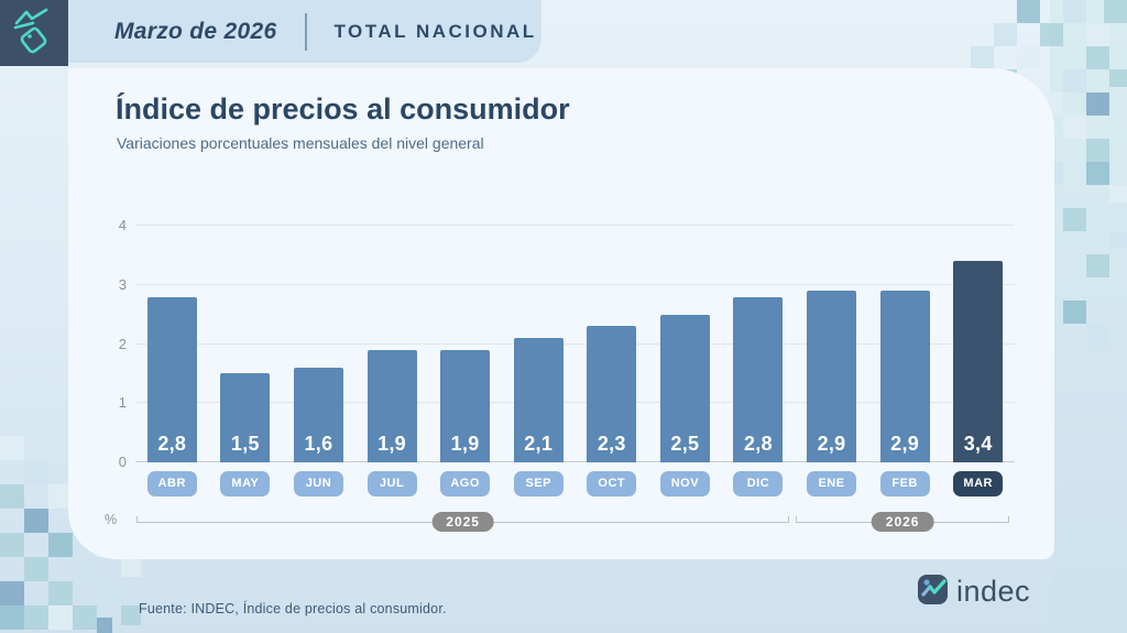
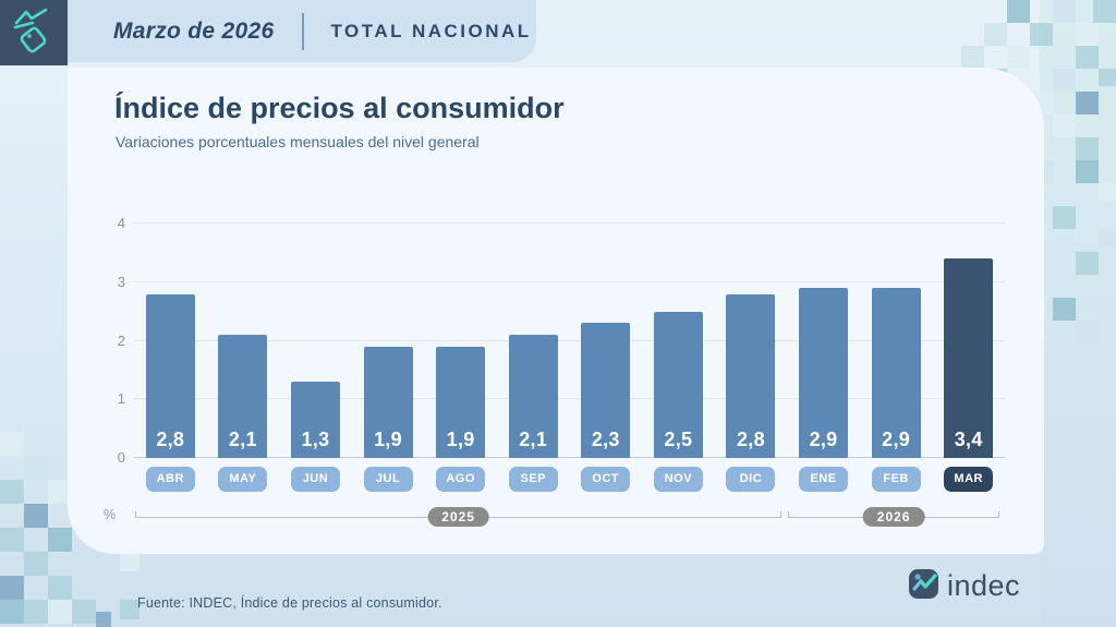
MAY: 1,5 -> 2,1
JUN: 1,6 -> 1,3
